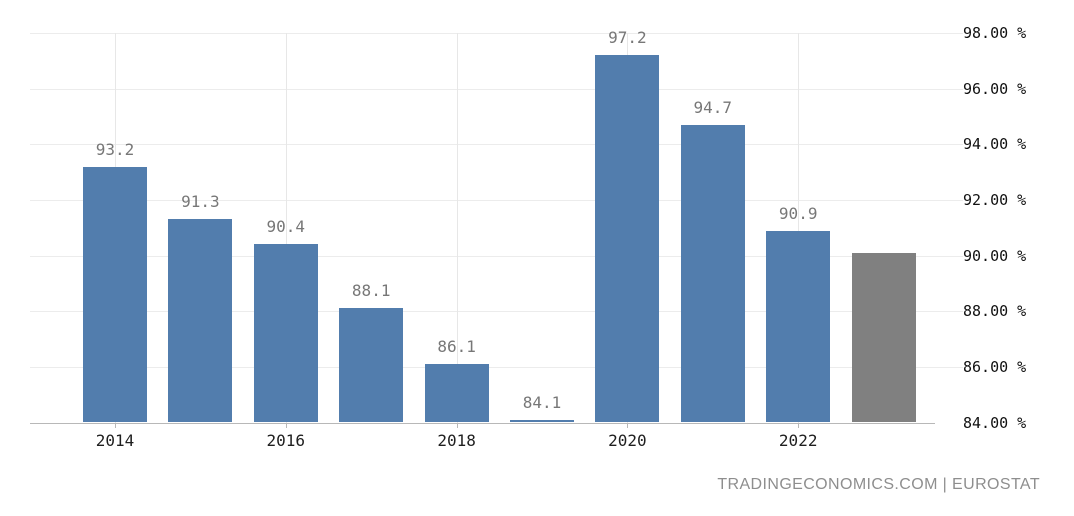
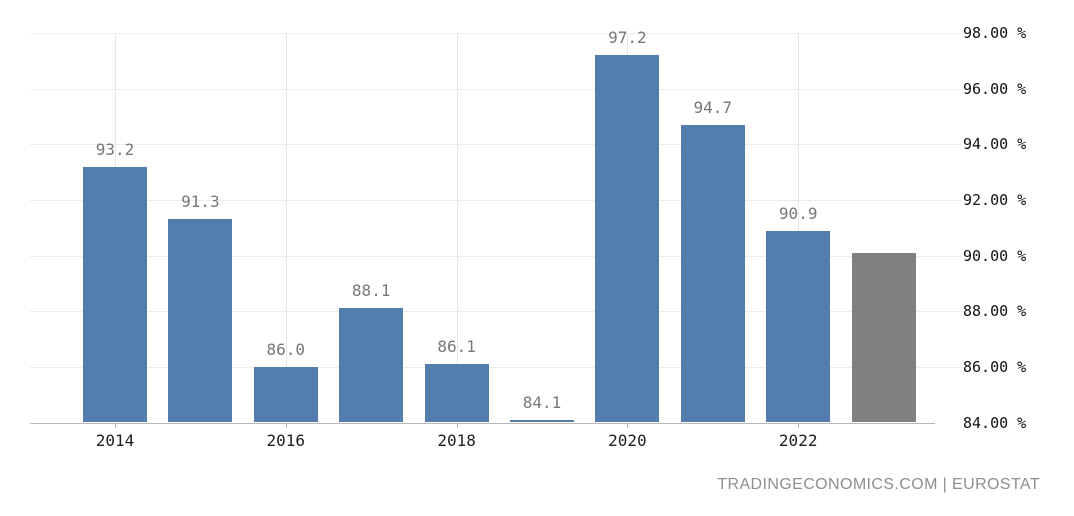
2016: 90.4 -> 86.0
